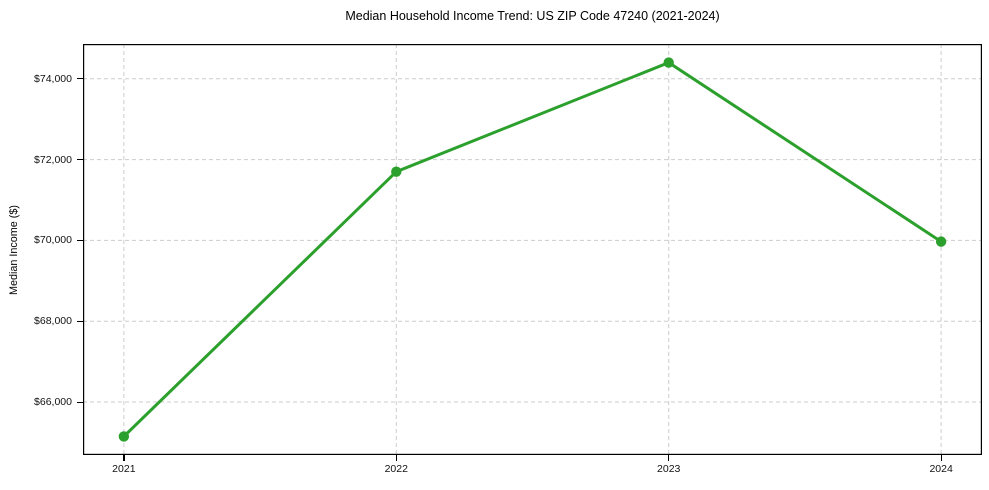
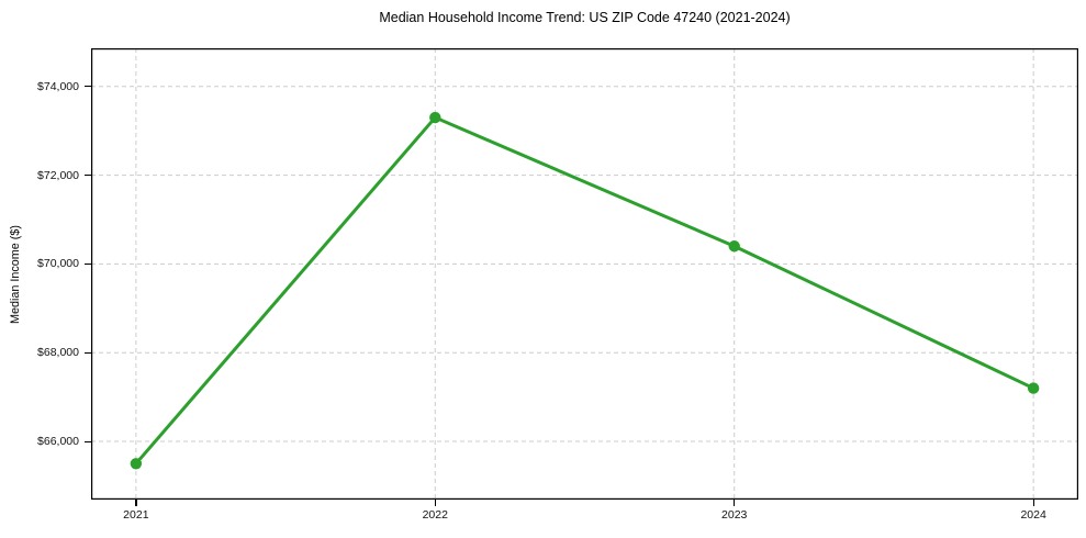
2021: $65200 -> $65500
2022: $71700 -> $73300
2023: $74400 -> $70400
2024: $70000 -> $67200
